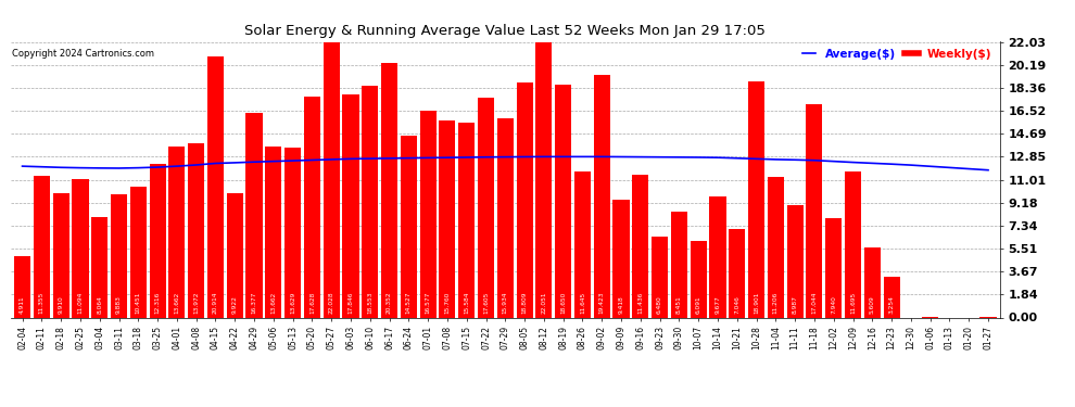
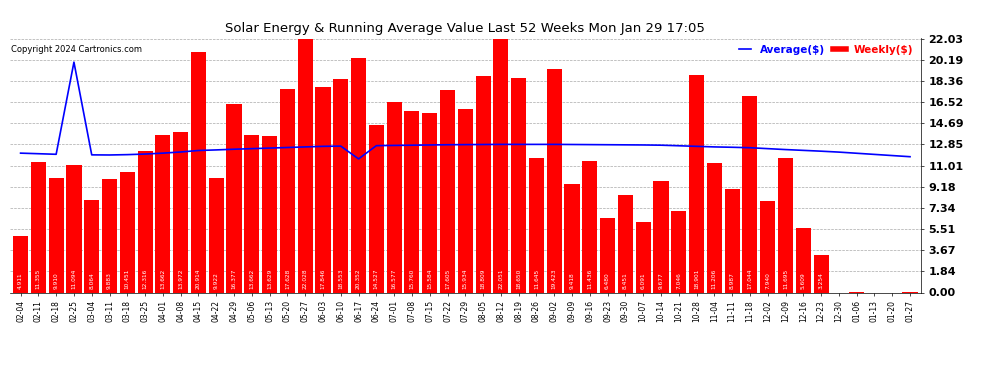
Average($)/02-25: 12.0 -> 20.0
Average($)/06-17: 12.7 -> 11.6
